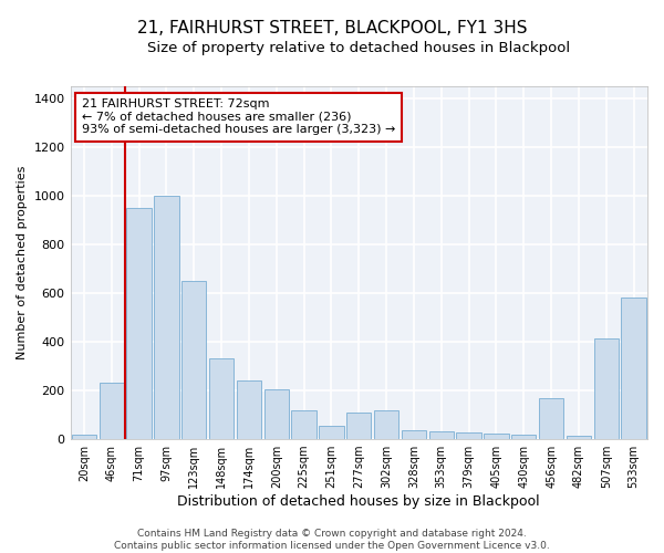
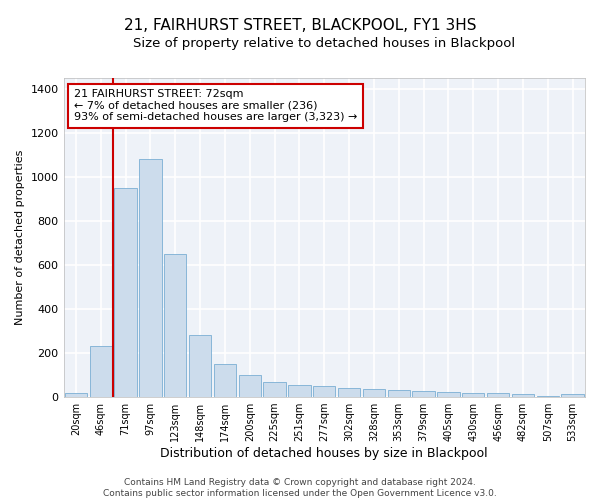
97sqm: 1000 -> 1080
148sqm: 330 -> 280
174sqm: 240 -> 150
200sqm: 205 -> 100
225sqm: 120 -> 70
277sqm: 110 -> 50
302sqm: 120 -> 40
456sqm: 170 -> 17
507sqm: 415 -> 5
533sqm: 580 -> 15
